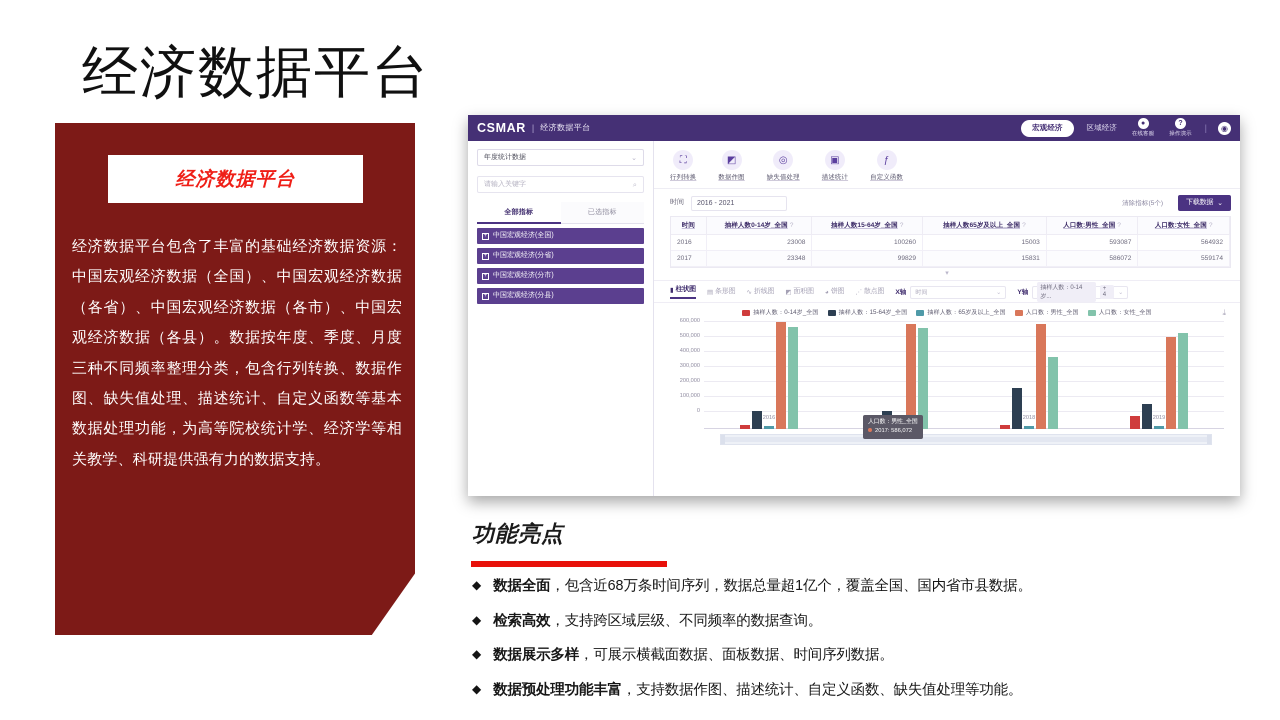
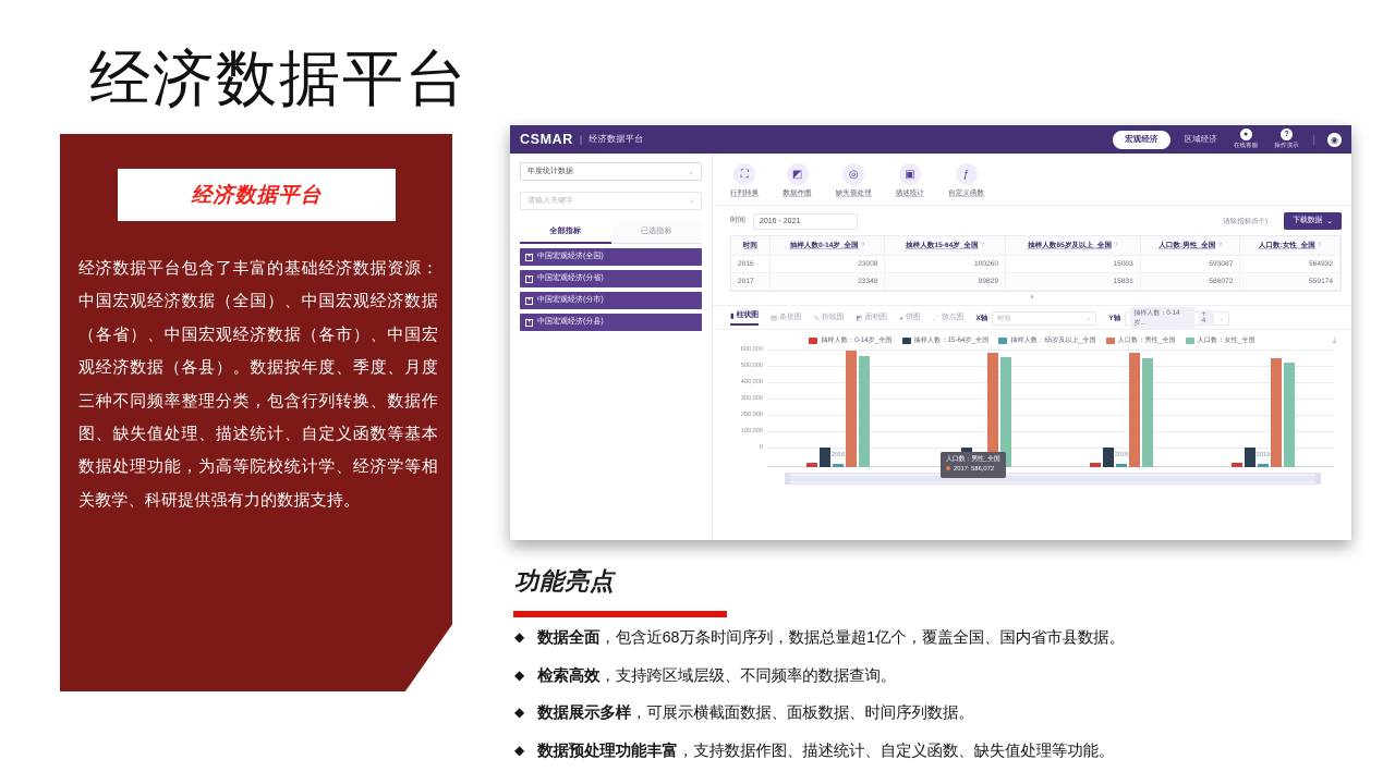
抽样人数：15-64岁_全国/2018: 230000 -> 100000
人口数：女性_全国/2018: 400000 -> 560000
抽样人数：0-14岁_全国/2019: 70000 -> 20000
抽样人数：15-64岁_全国/2019: 140000 -> 100000
人口数：男性_全国/2019: 510000 -> 560000
